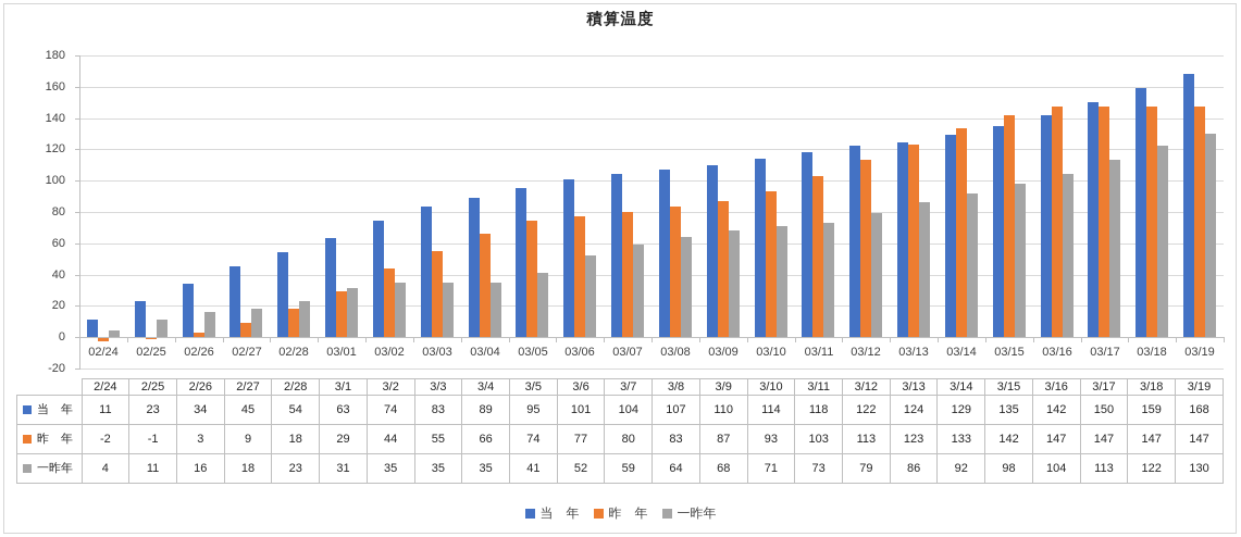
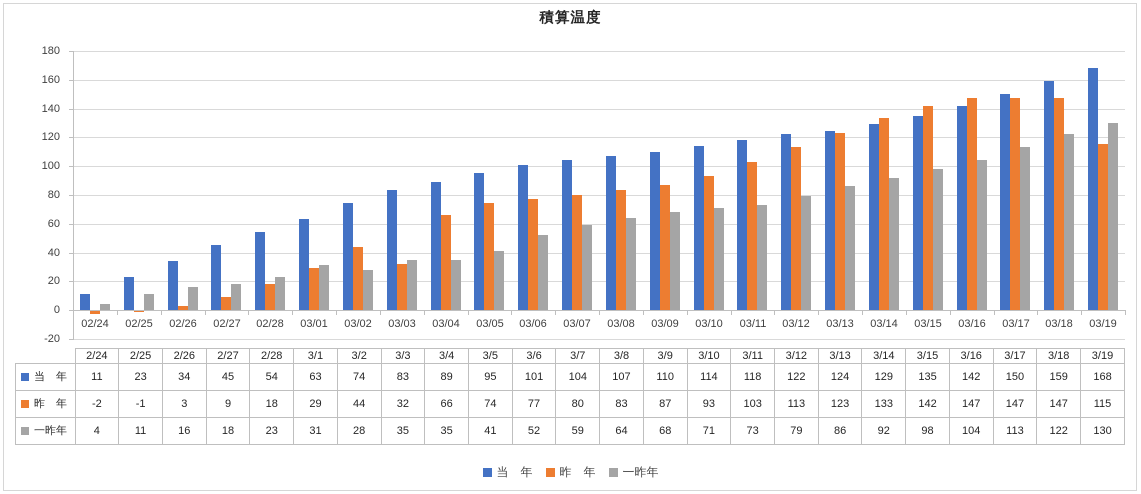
一昨年/03/02: 35 -> 28
昨 年/03/03: 55 -> 32
昨 年/03/19: 147 -> 115
